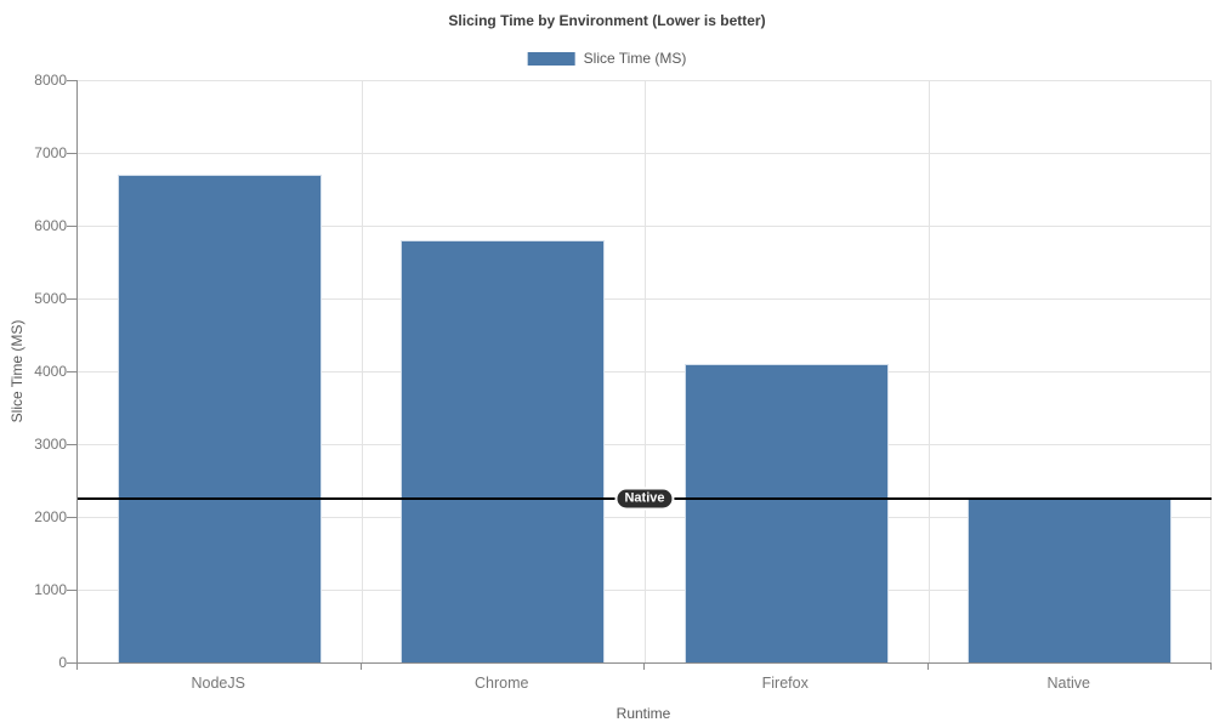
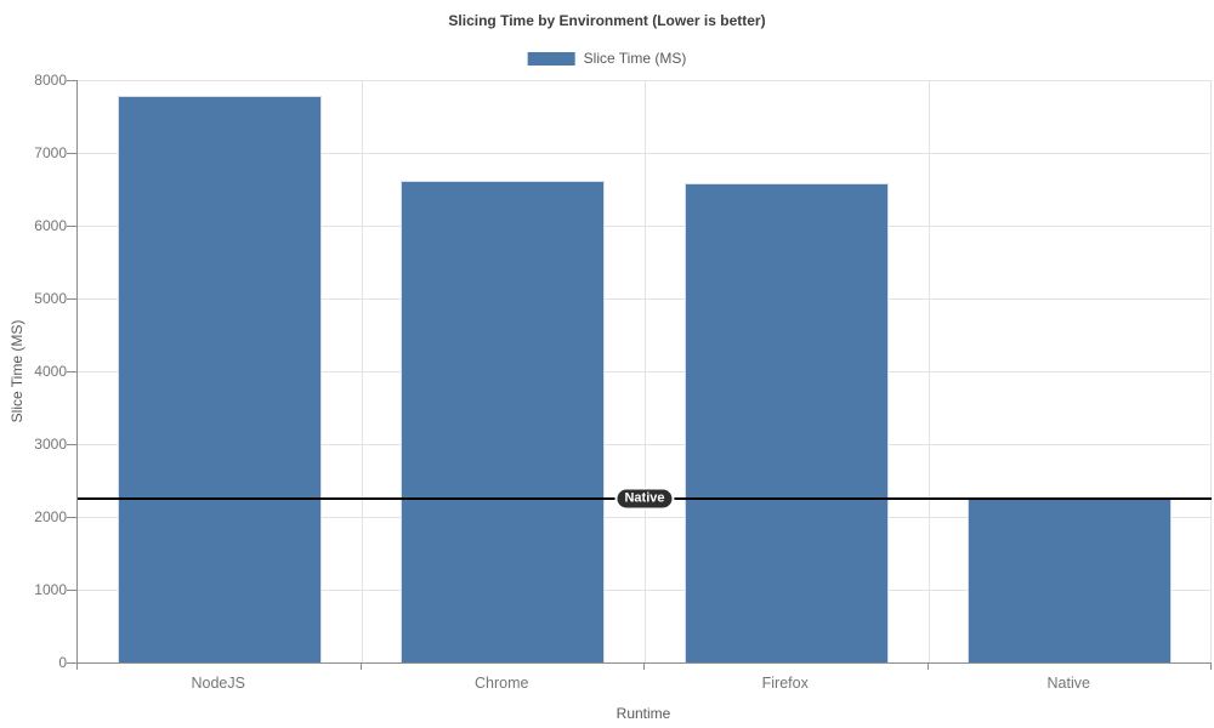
NodeJS: 6700 -> 7800
Chrome: 5800 -> 6600
Firefox: 4100 -> 6600
